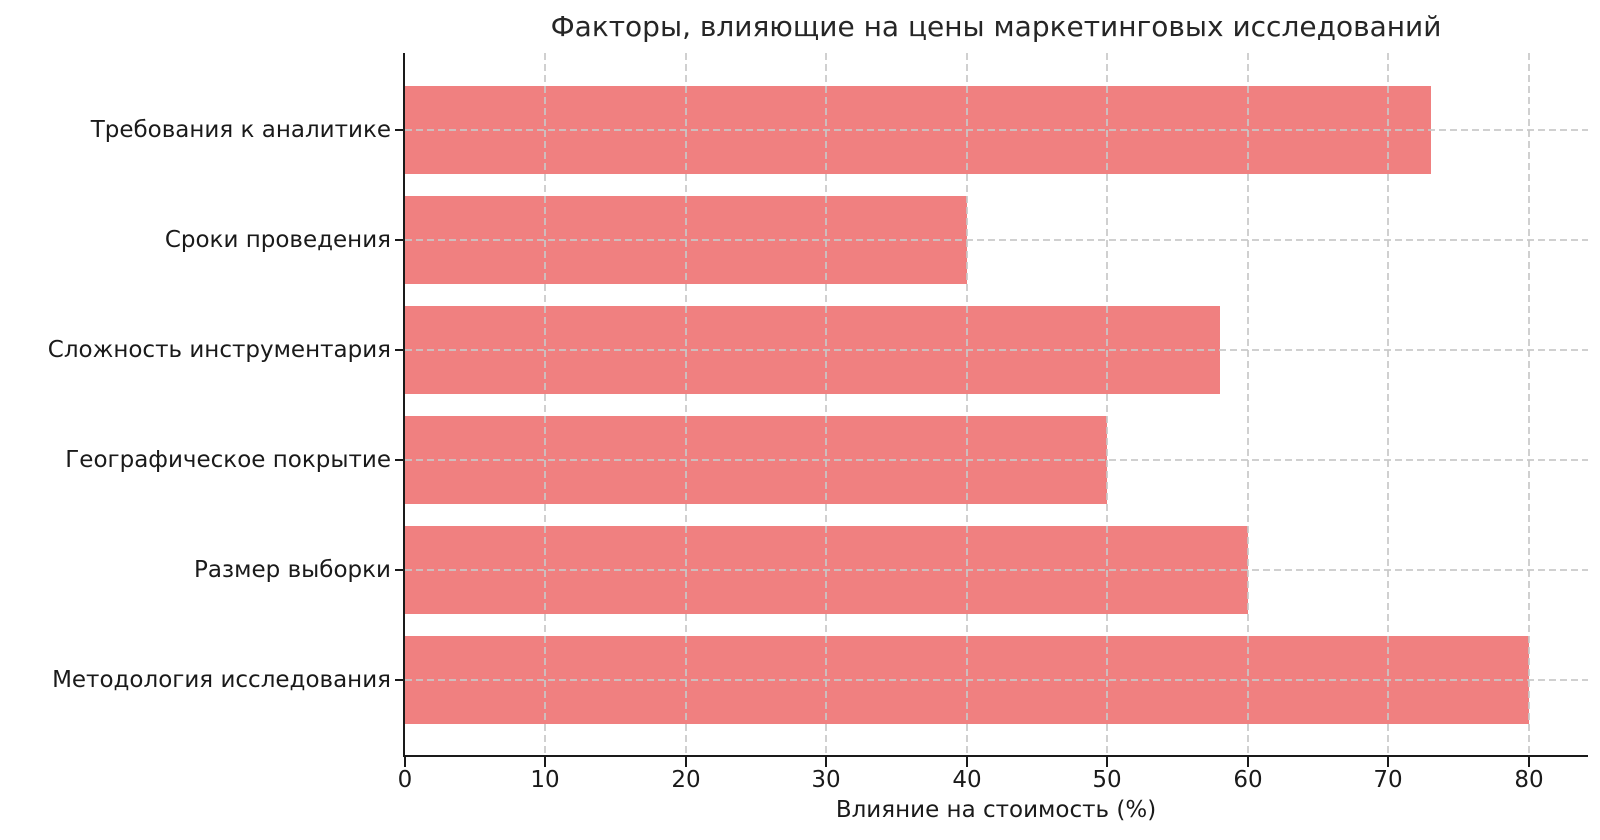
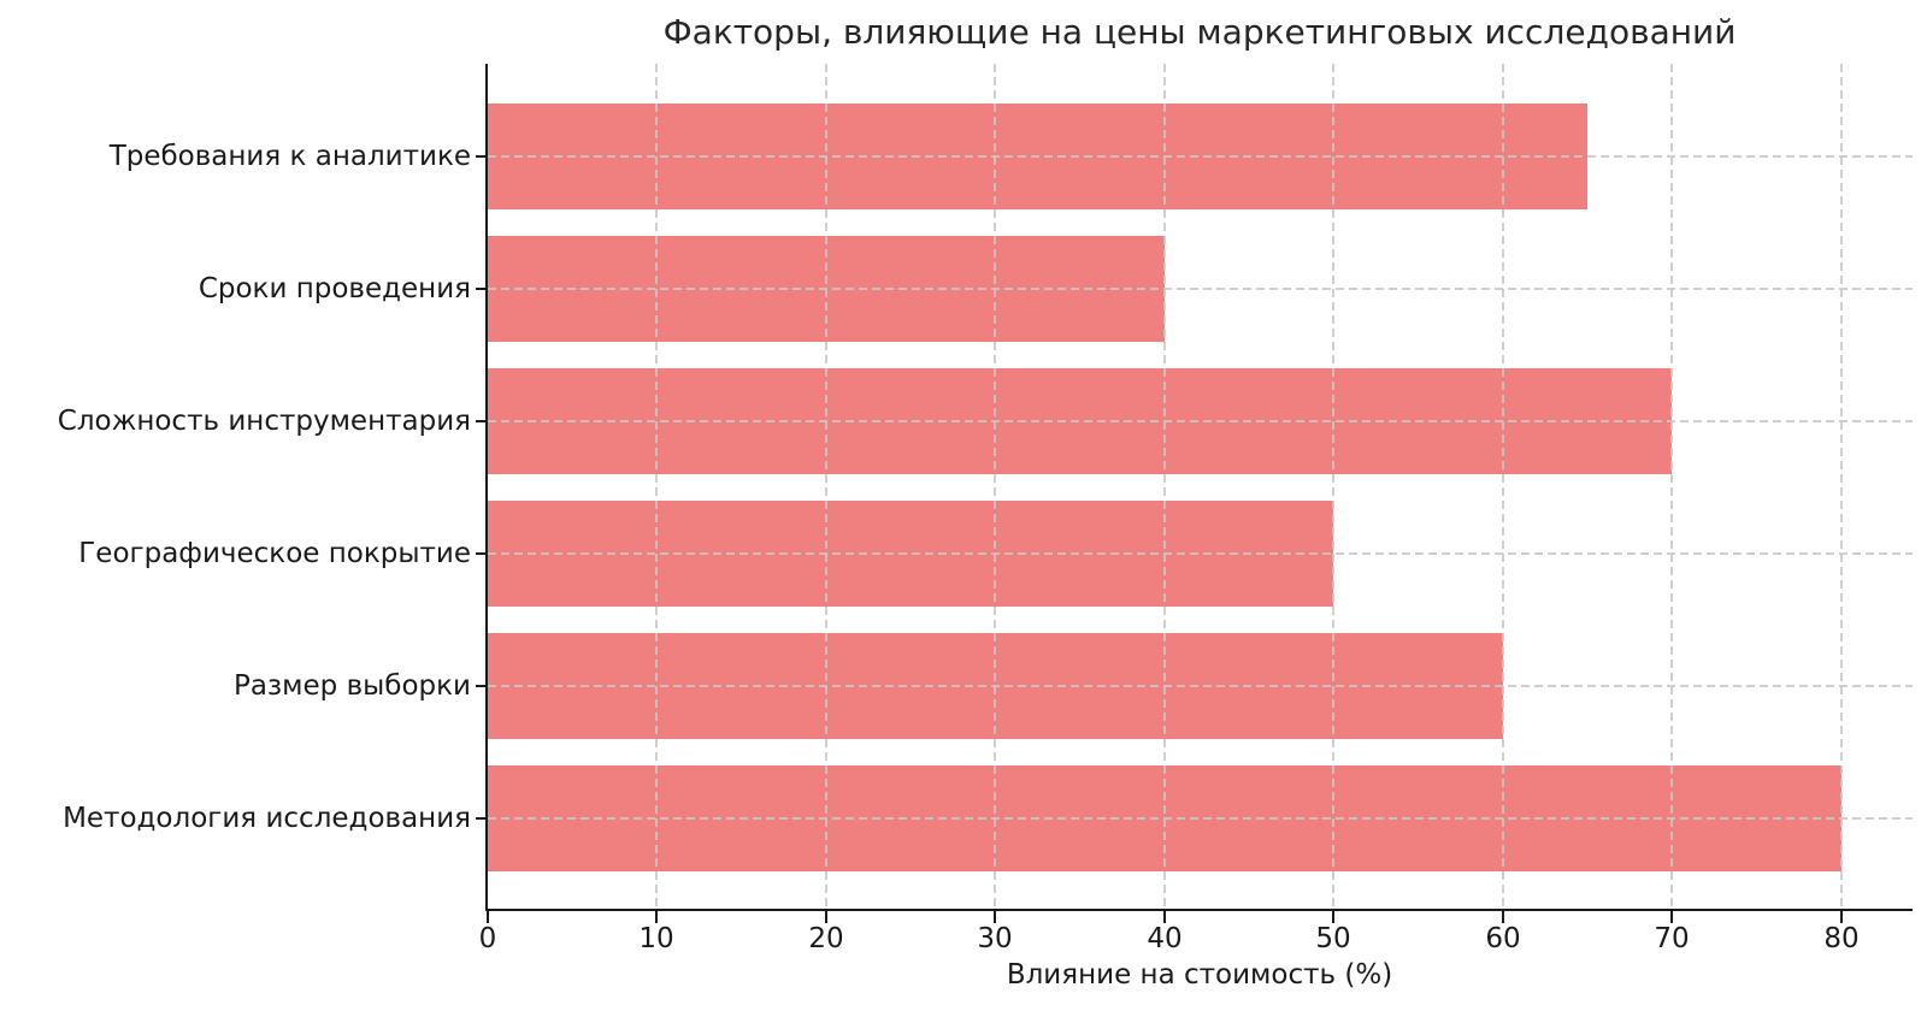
Требования к аналитике: 73 -> 65
Сложность инструментария: 58 -> 70
